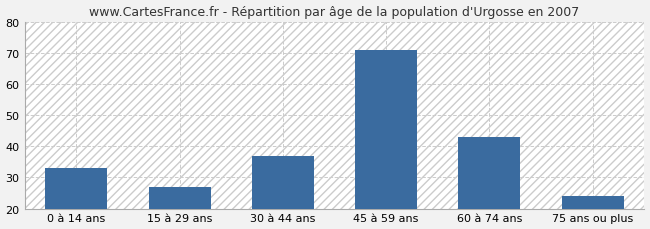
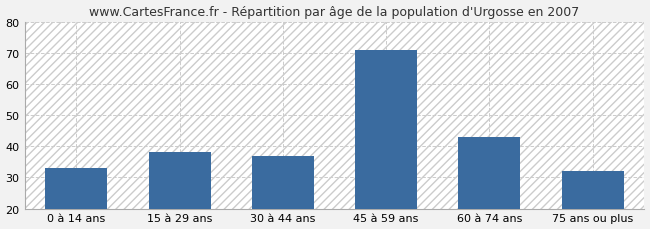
15 à 29 ans: 27 -> 38
75 ans ou plus: 24 -> 32
